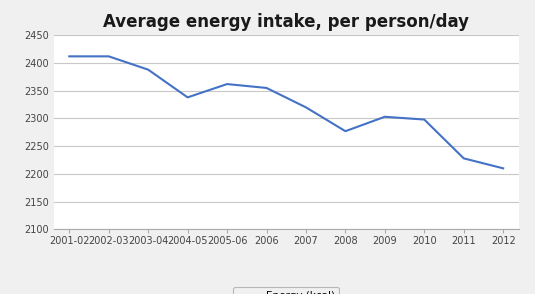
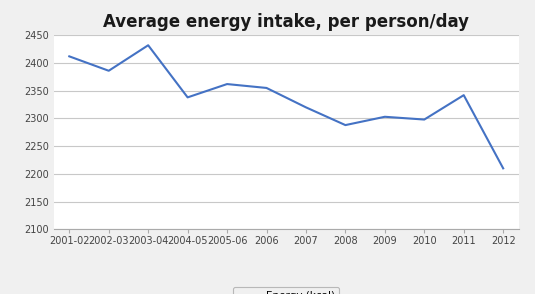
2002-03: 2412 -> 2386
2003-04: 2388 -> 2432
2008: 2277 -> 2288
2011: 2228 -> 2342
